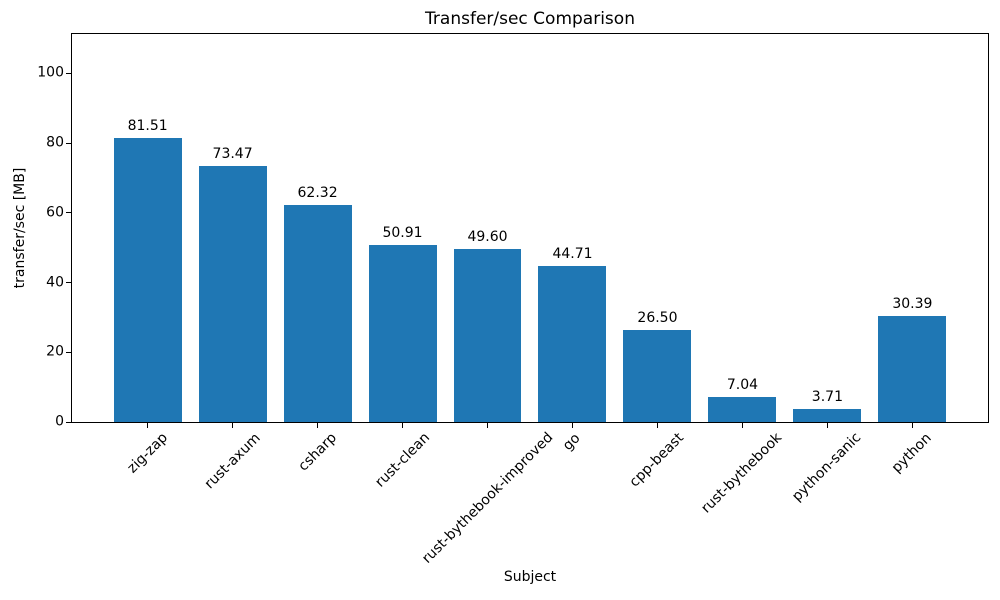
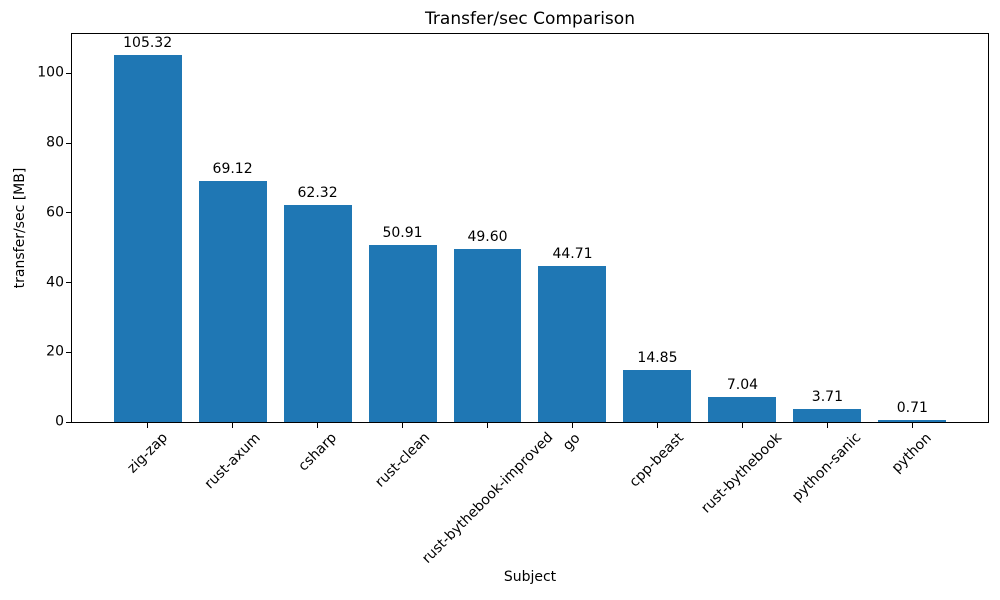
zig-zap: 81.51 -> 105.32
rust-axum: 73.47 -> 69.12
cpp-beast: 26.50 -> 14.85
python: 30.39 -> 0.71
